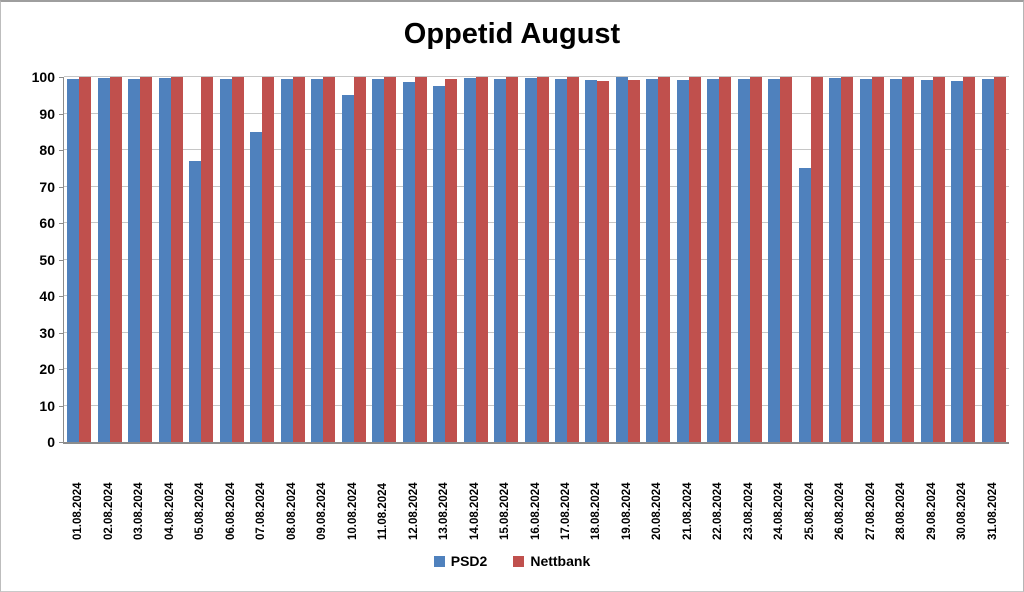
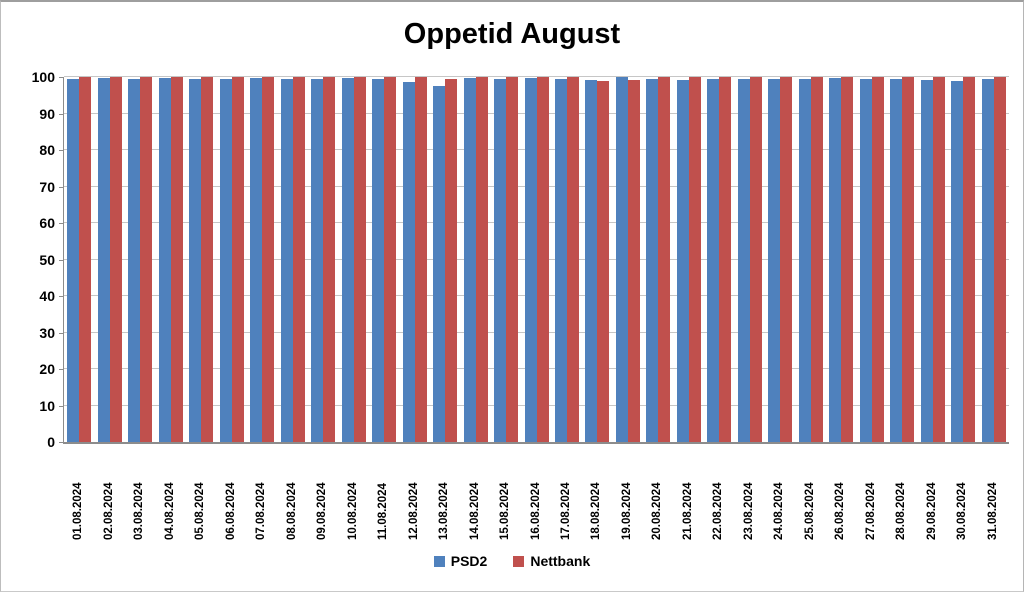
PSD2/05.08.2024: 77 -> 100
PSD2/07.08.2024: 85 -> 100
PSD2/10.08.2024: 95 -> 100
PSD2/25.08.2024: 75 -> 100
